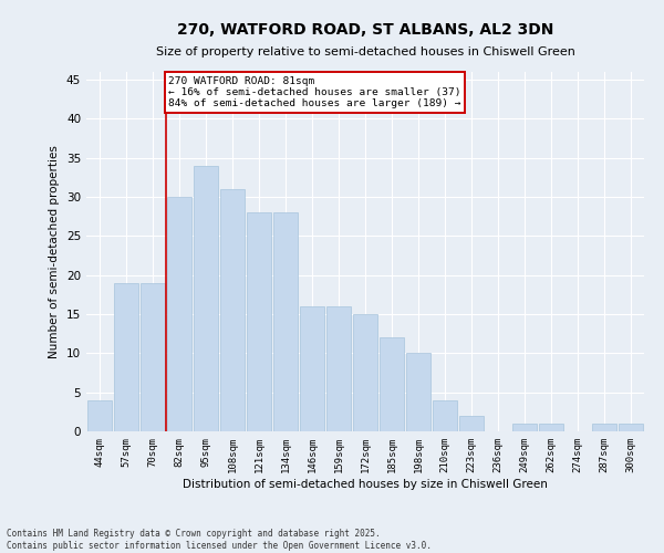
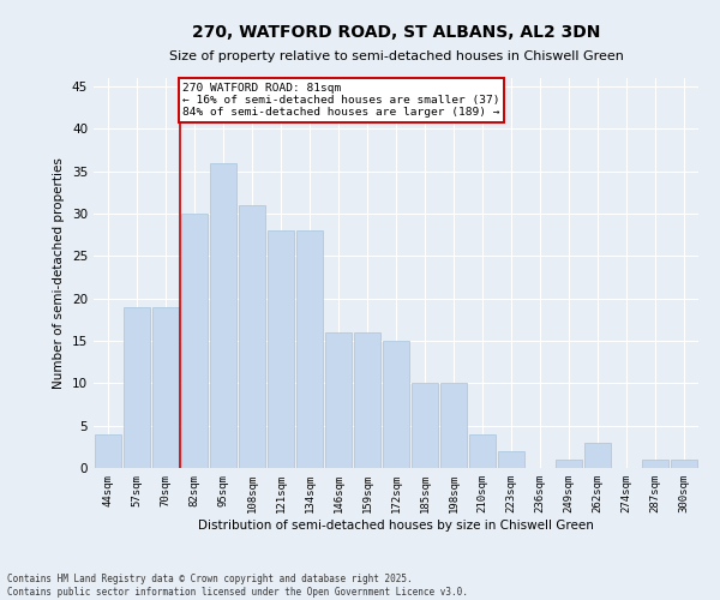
95sqm: 34 -> 36
185sqm: 12 -> 10
262sqm: 1 -> 3
